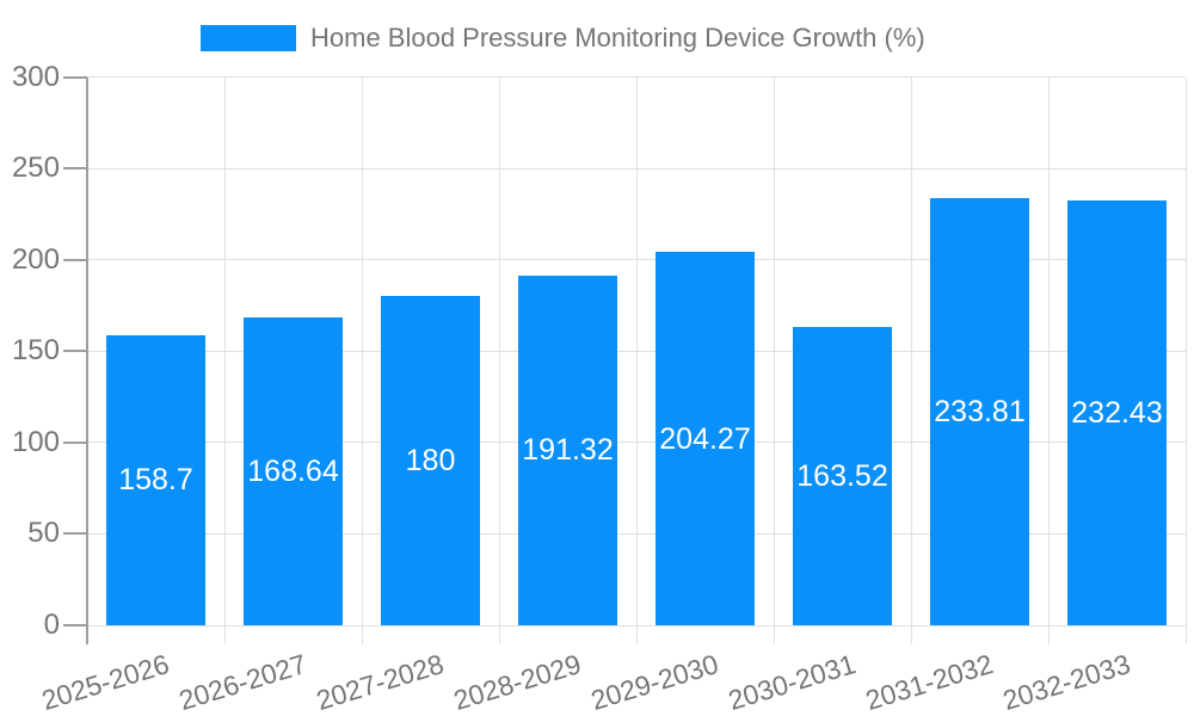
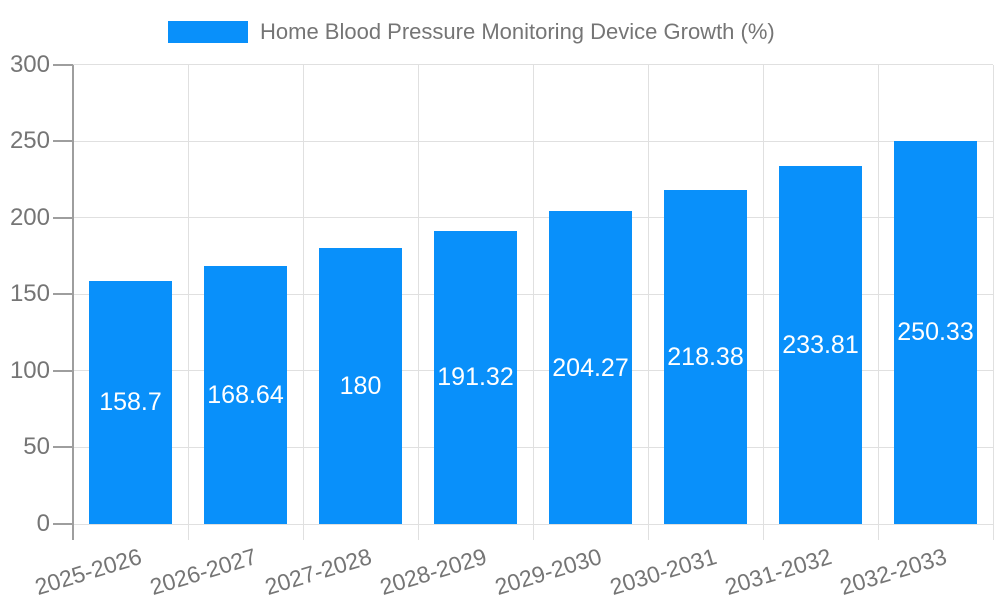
2030-2031: 163.52 -> 218.38
2032-2033: 232.43 -> 250.33
